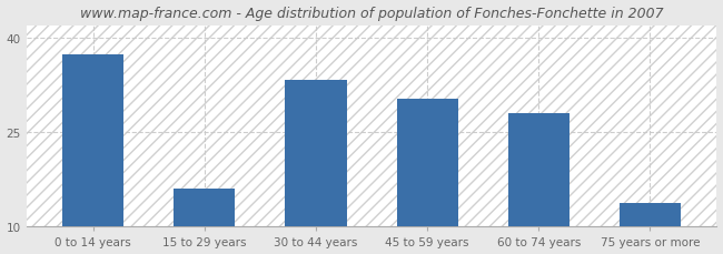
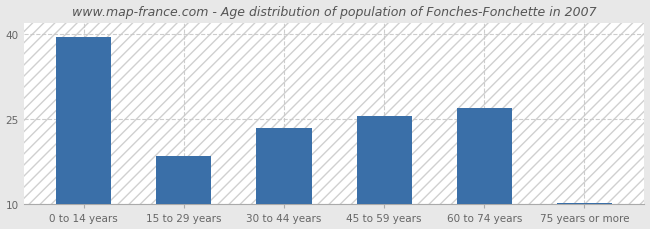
0 to 14 years: 37.4 -> 39.5
15 to 29 years: 16.0 -> 18.5
30 to 44 years: 33.4 -> 23.5
45 to 59 years: 30.4 -> 25.5
60 to 74 years: 28.0 -> 27.0
75 years or more: 13.8 -> 10.2
